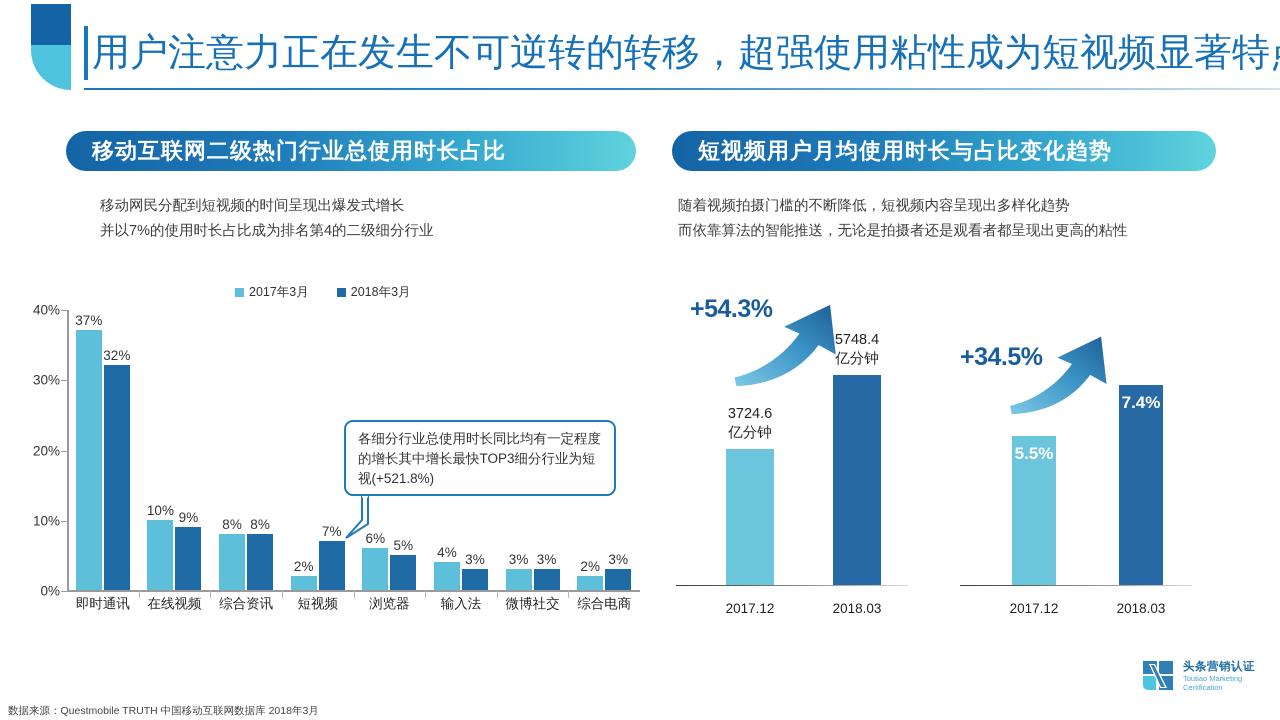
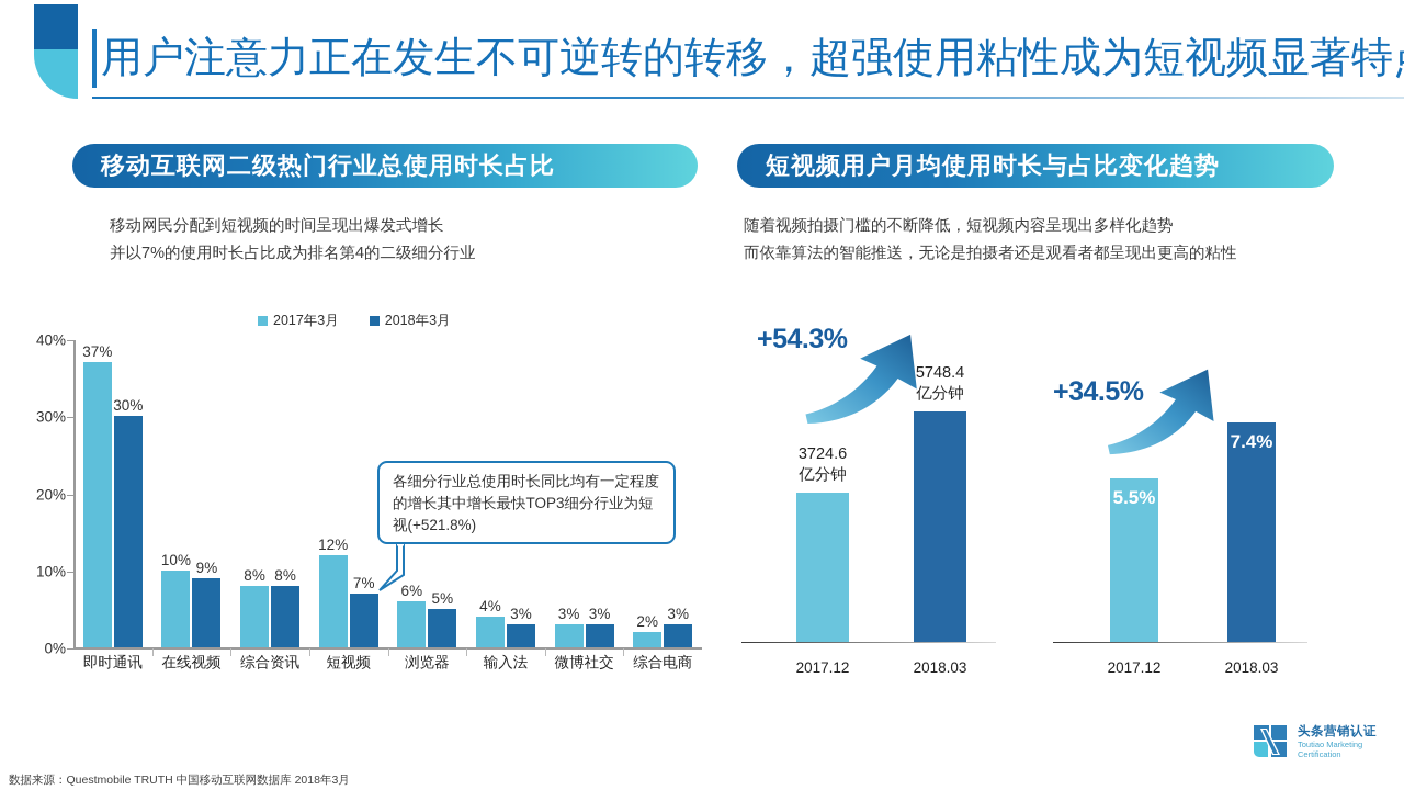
移动互联网二级热门行业总使用时长占比/2018年3月/即时通讯: 32% -> 30%
移动互联网二级热门行业总使用时长占比/2017年3月/短视频: 2% -> 12%
